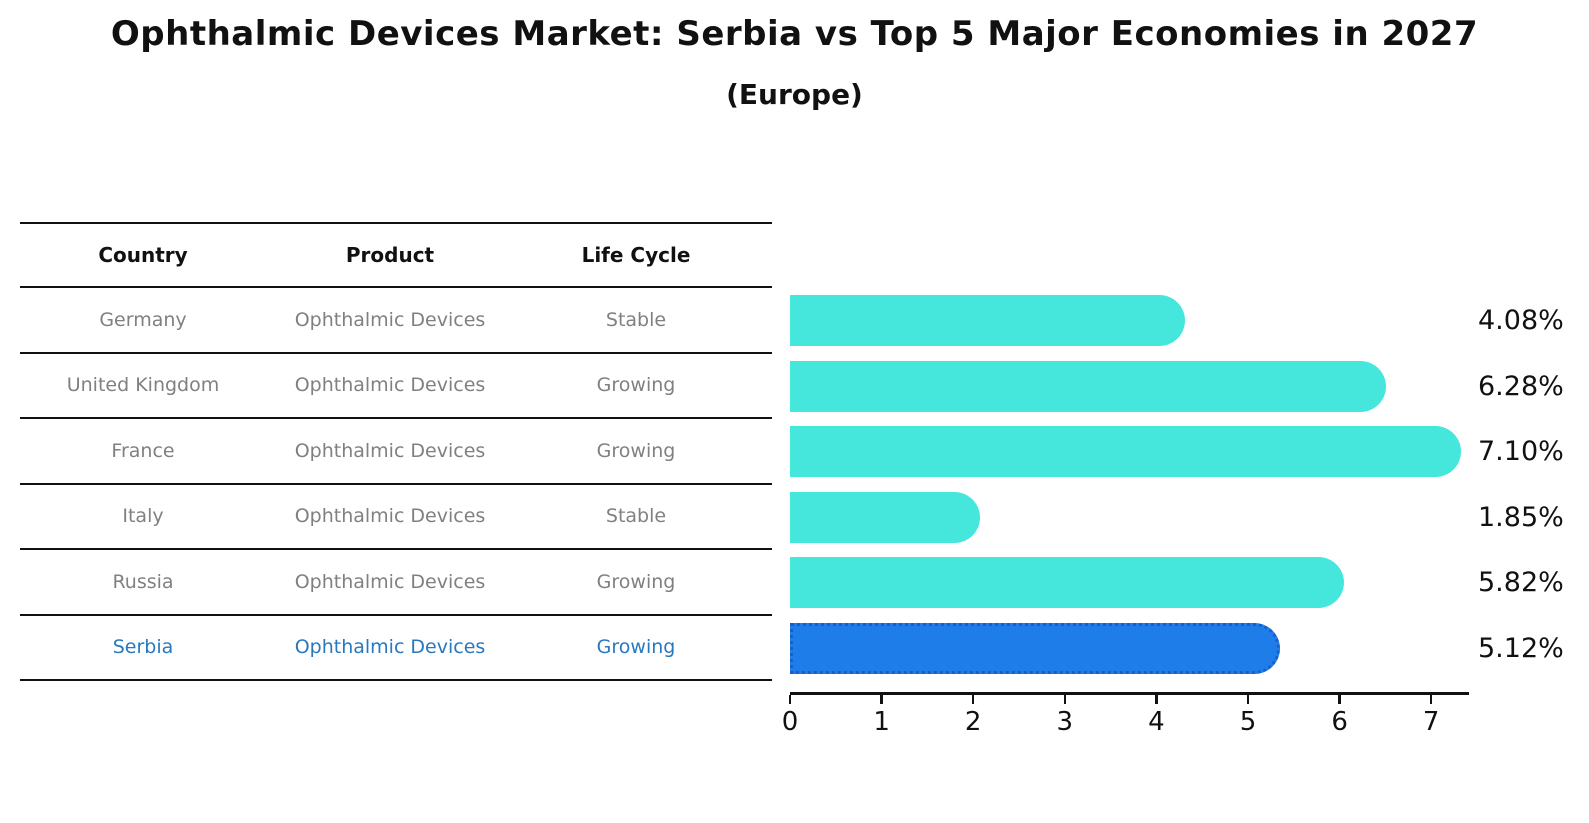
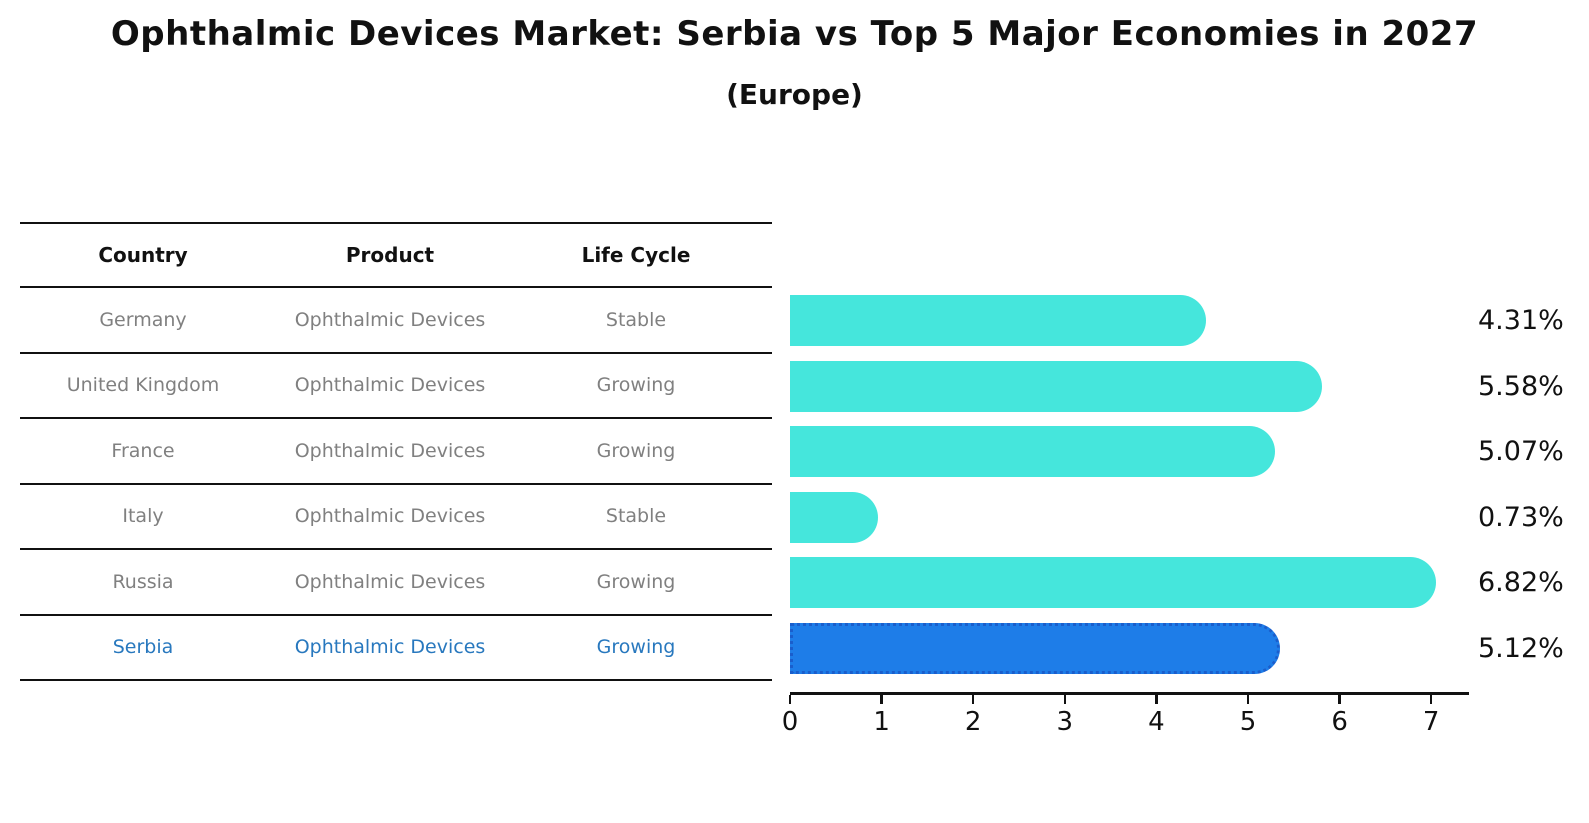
Germany: 4.08% -> 4.31%
United Kingdom: 6.28% -> 5.58%
France: 7.10% -> 5.07%
Italy: 1.85% -> 0.73%
Russia: 5.82% -> 6.82%
